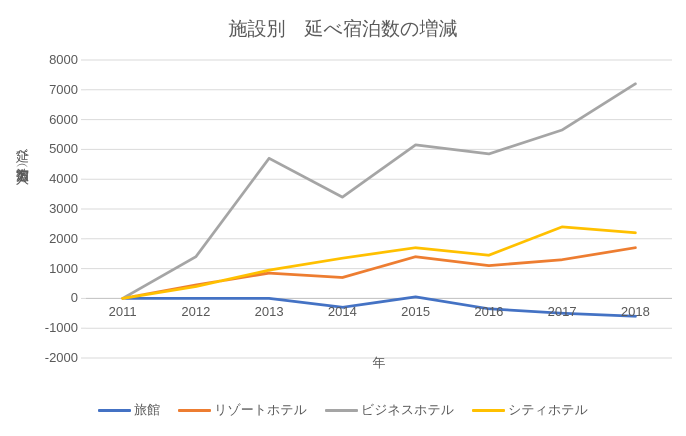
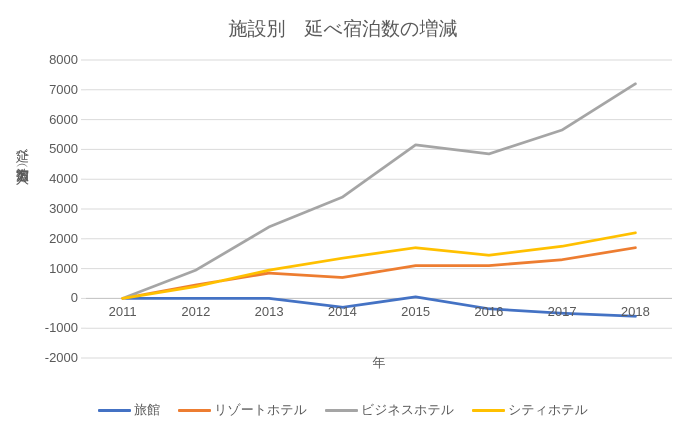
ビジネスホテル/2012: 1400 -> 1000
ビジネスホテル/2013: 4700 -> 2400
リゾートホテル/2015: 1400 -> 1100
シティホテル/2017: 2400 -> 1800
